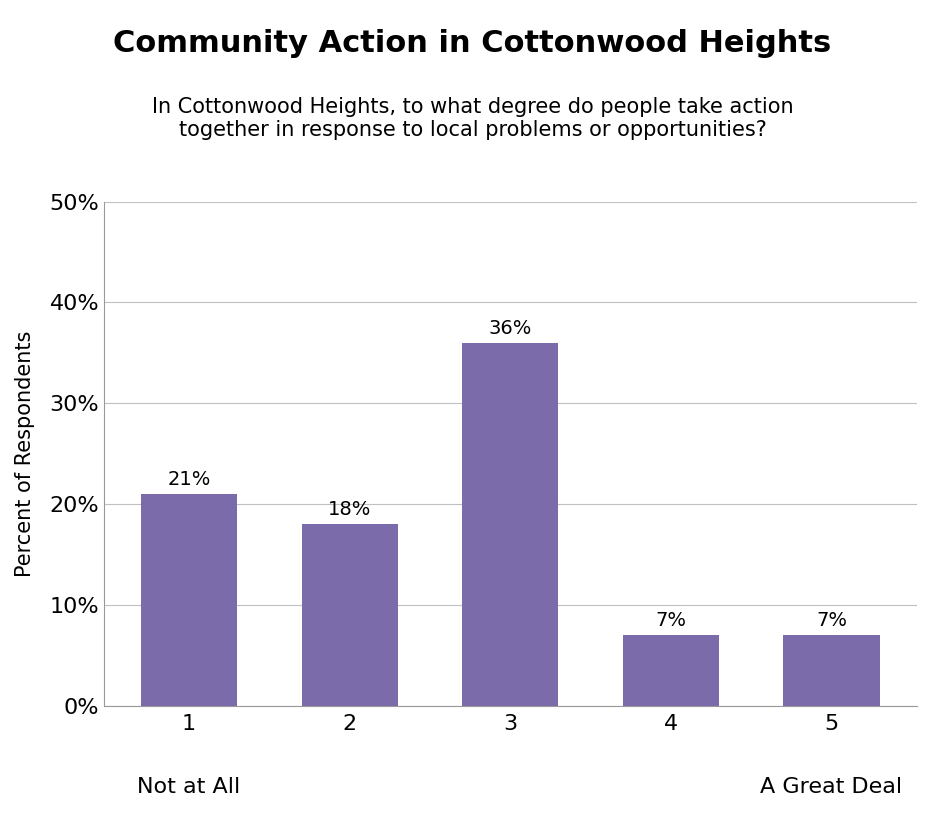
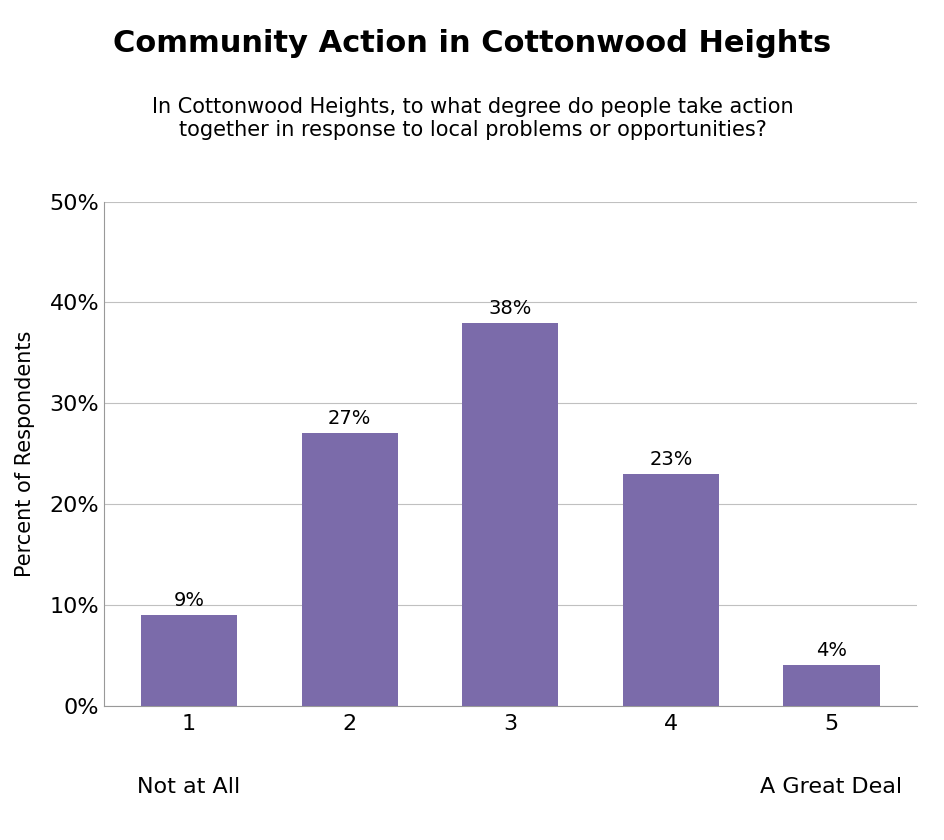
1: 21% -> 9%
2: 18% -> 27%
3: 36% -> 38%
4: 7% -> 23%
5: 7% -> 4%
